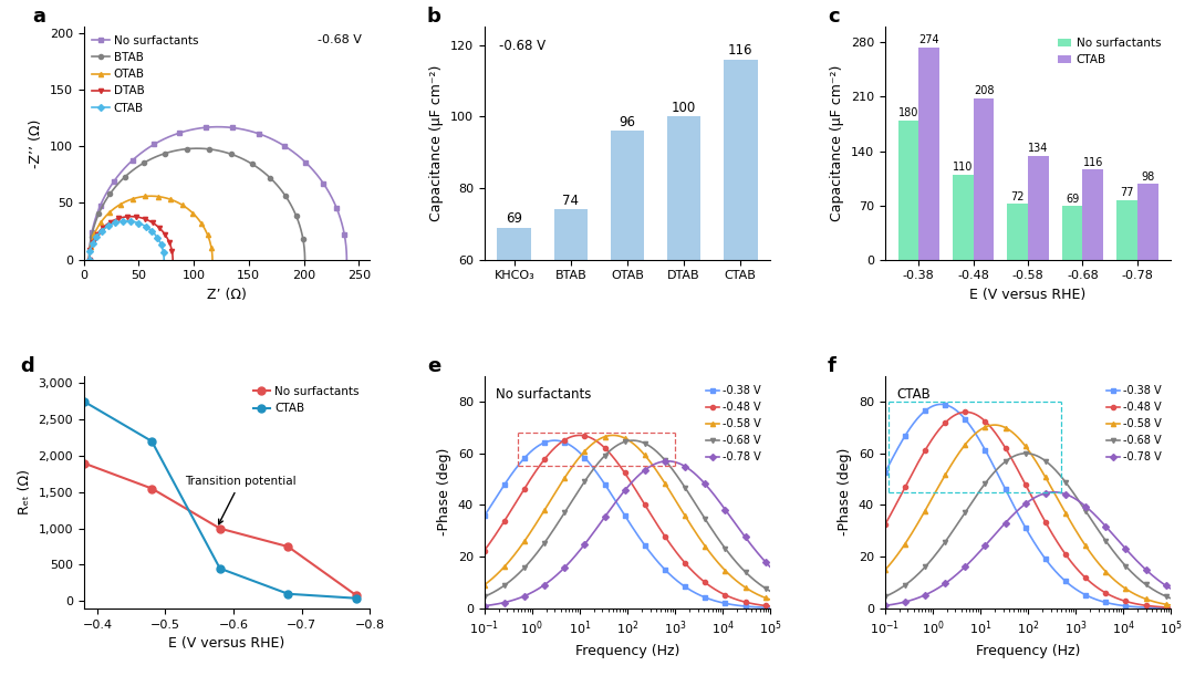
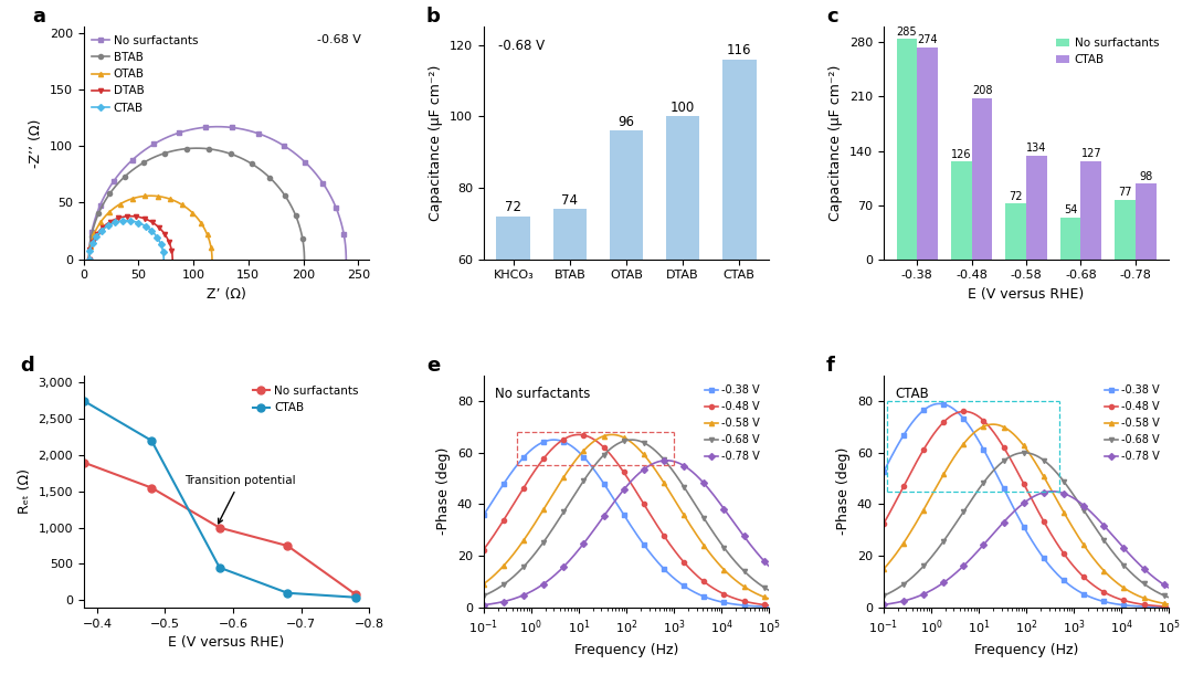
KHCO₃: 69 -> 72
No surfactants/-0.38: 180 -> 285
No surfactants/-0.48: 110 -> 126
No surfactants/-0.68: 69 -> 54
CTAB/-0.68: 116 -> 127
